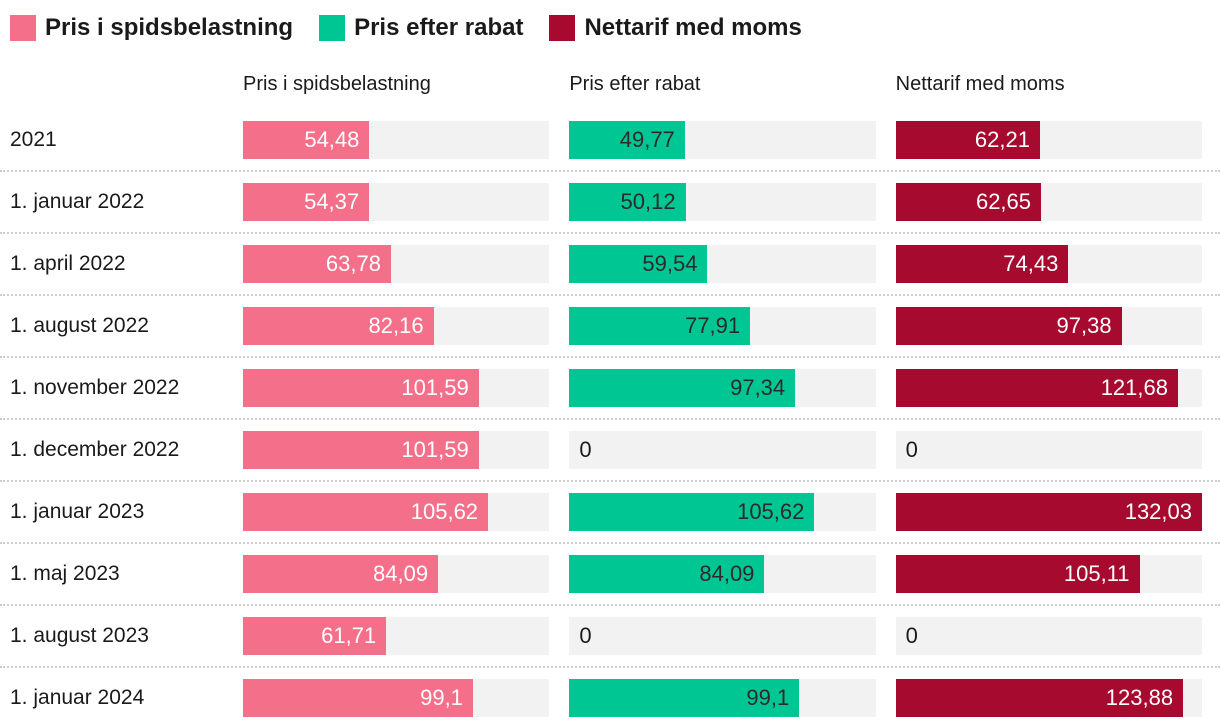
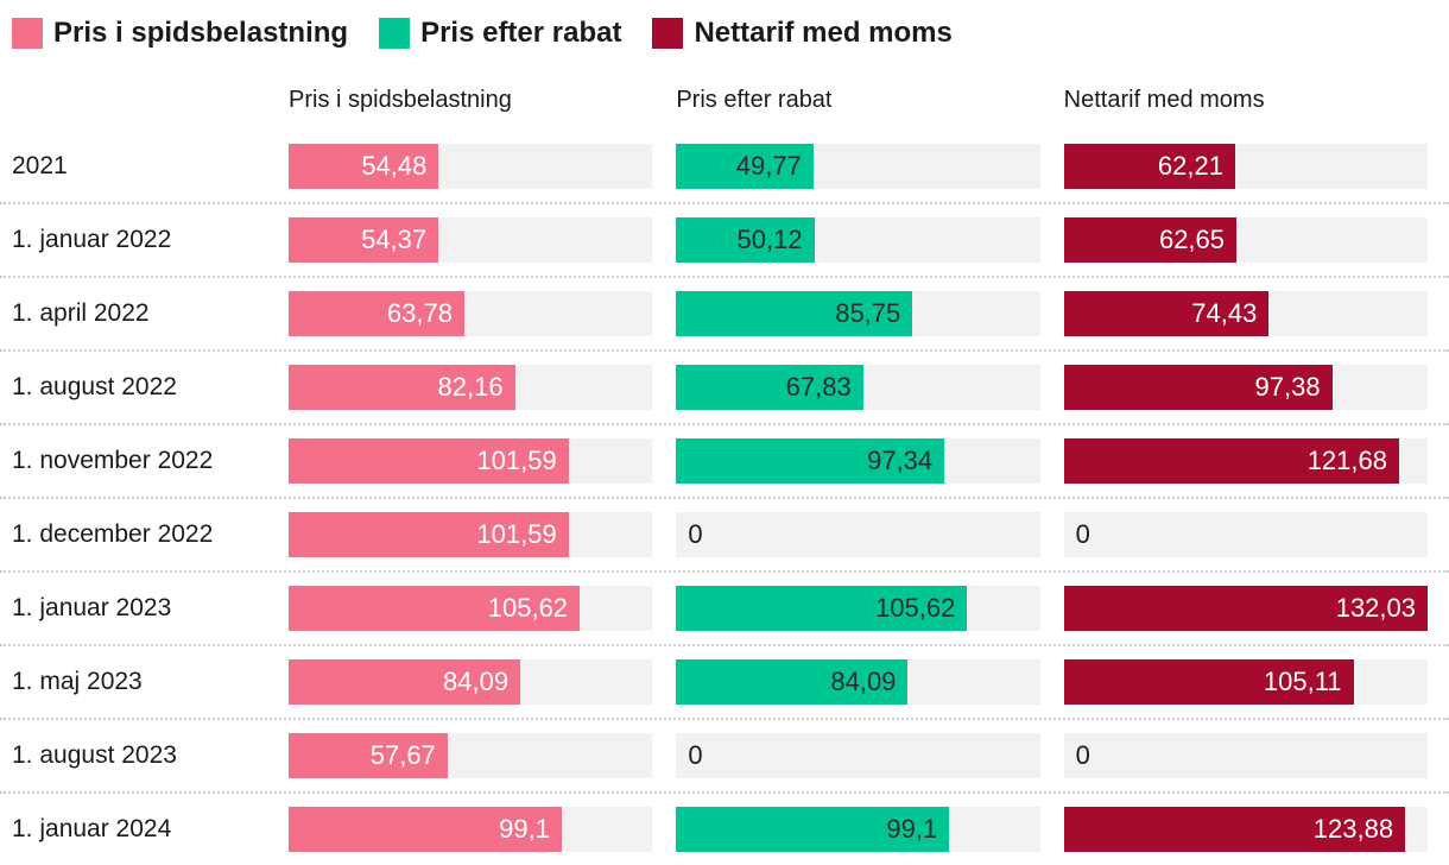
Pris efter rabat/1. april 2022: 59,54 -> 85,75
Pris efter rabat/1. august 2022: 77,91 -> 67,83
Pris i spidsbelastning/1. august 2023: 61,71 -> 57,67
